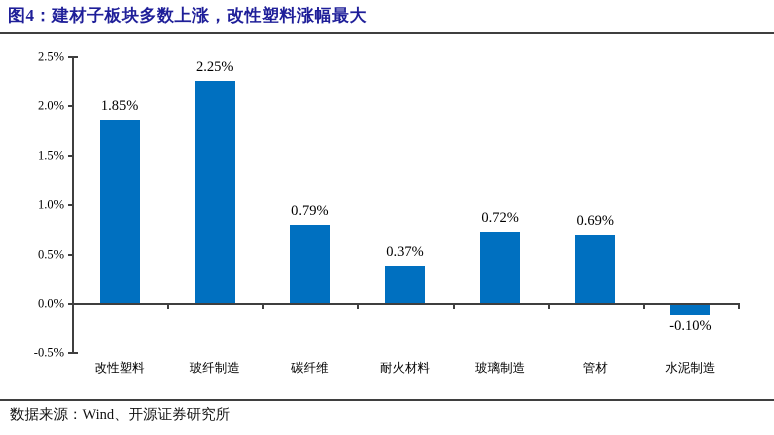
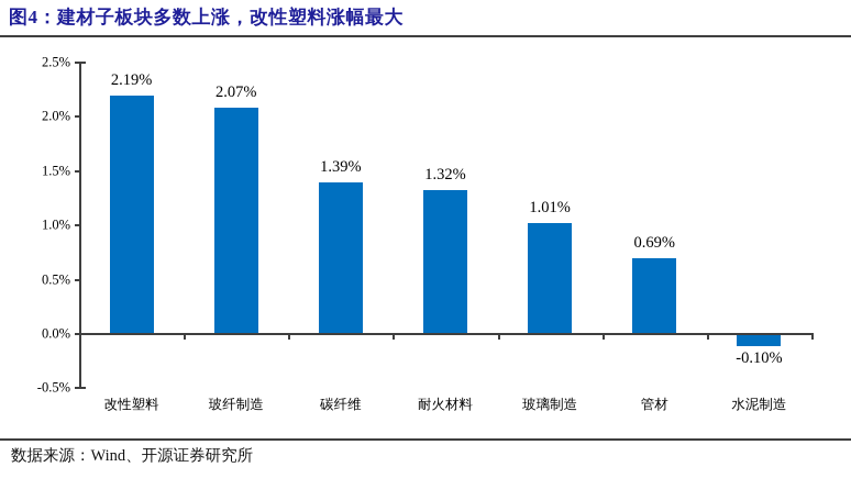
改性塑料: 1.85% -> 2.19%
玻纤制造: 2.25% -> 2.07%
碳纤维: 0.79% -> 1.39%
耐火材料: 0.37% -> 1.32%
玻璃制造: 0.72% -> 1.01%
